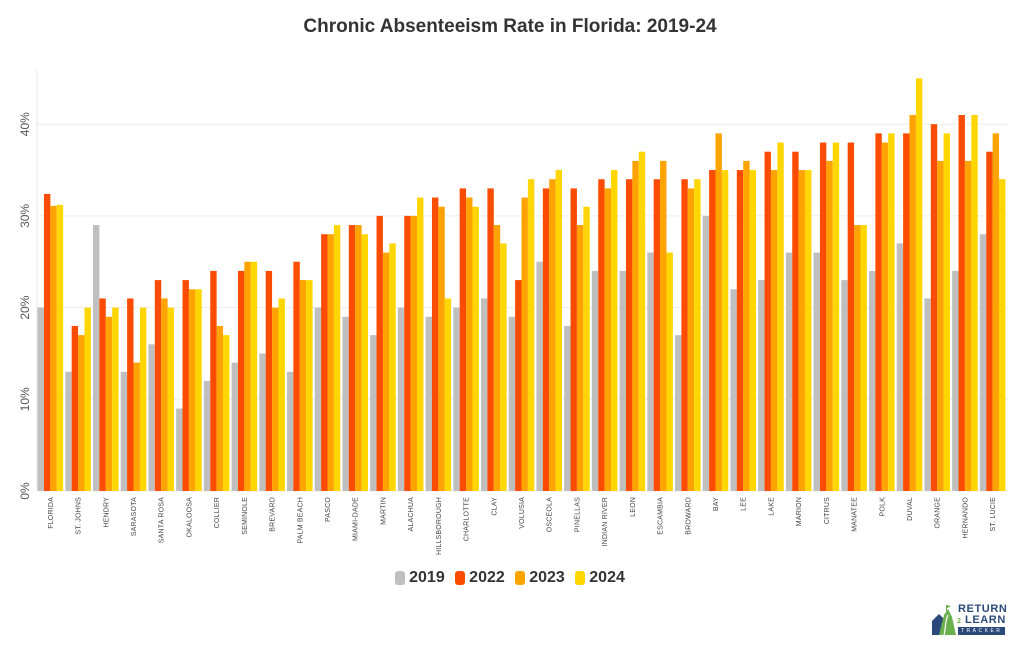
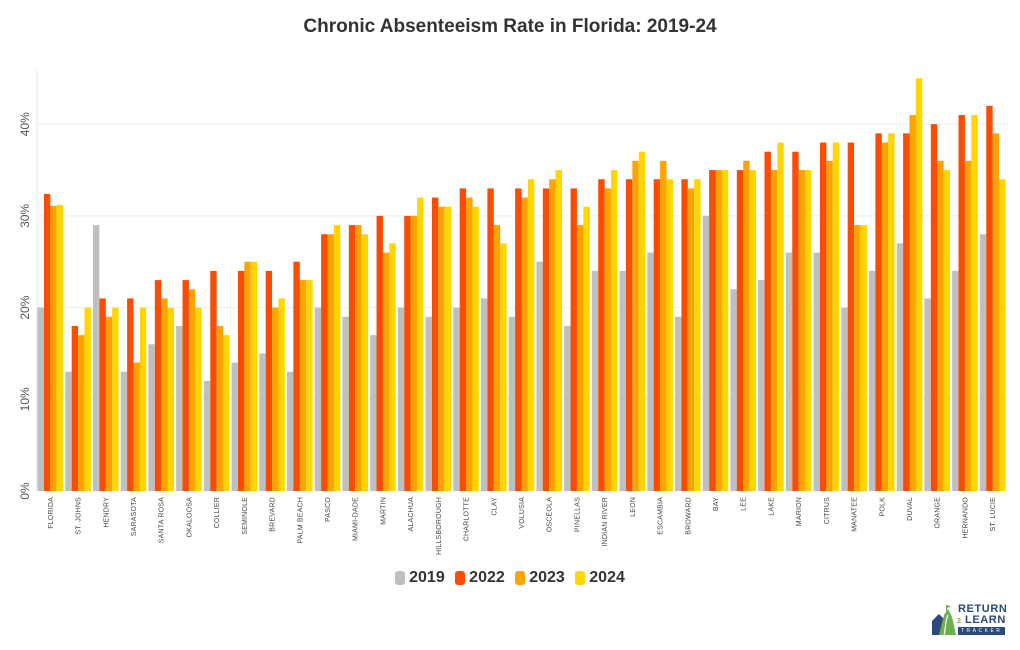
2019/OKALOOSA: 9% -> 18%
2024/OKALOOSA: 22% -> 20%
2024/HILLSBOROUGH: 21% -> 31%
2022/VOLUSIA: 23% -> 33%
2024/ESCAMBIA: 26% -> 34%
2019/BROWARD: 17% -> 19%
2023/BAY: 39% -> 35%
2019/MANATEE: 23% -> 20%
2024/ORANGE: 39% -> 35%
2022/ST. LUCIE: 37% -> 42%
